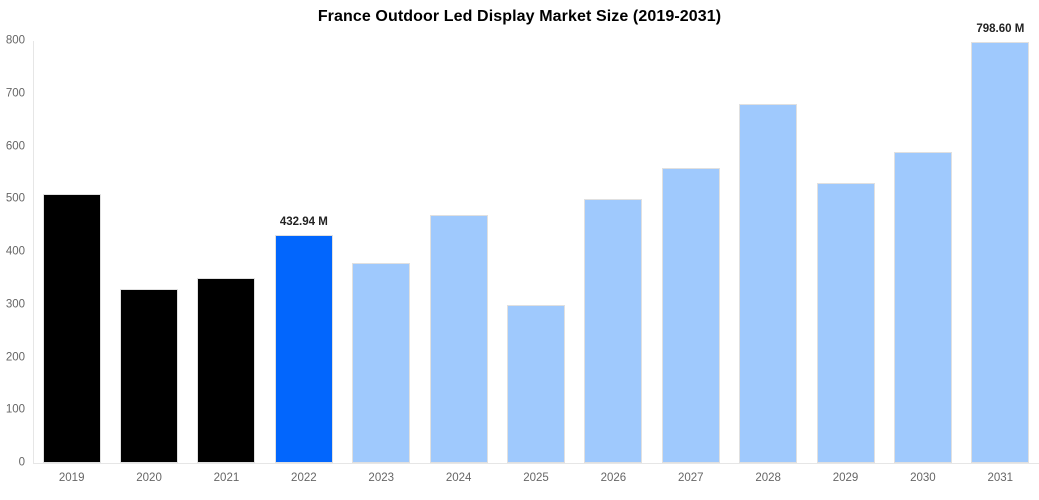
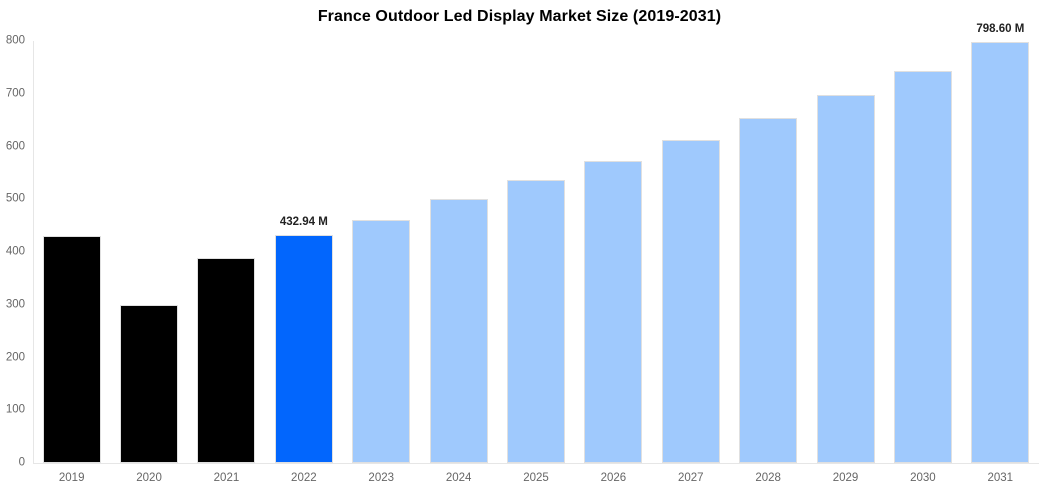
2019: 510 -> 430
2020: 330 -> 300
2021: 350 -> 390
2023: 380 -> 460
2024: 470 -> 500
2025: 300 -> 540
2026: 500 -> 570
2027: 560 -> 610
2028: 680 -> 650
2029: 530 -> 700
2030: 590 -> 740
